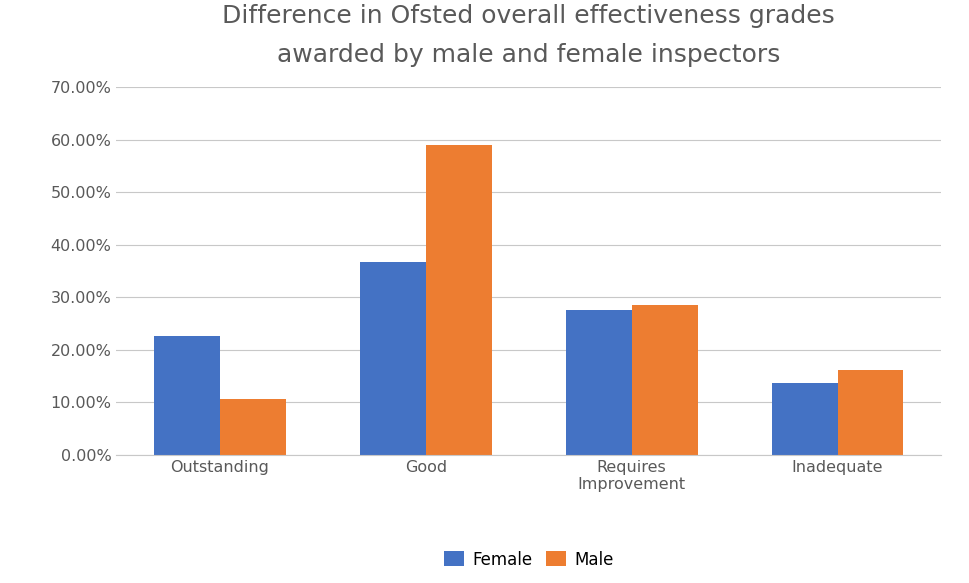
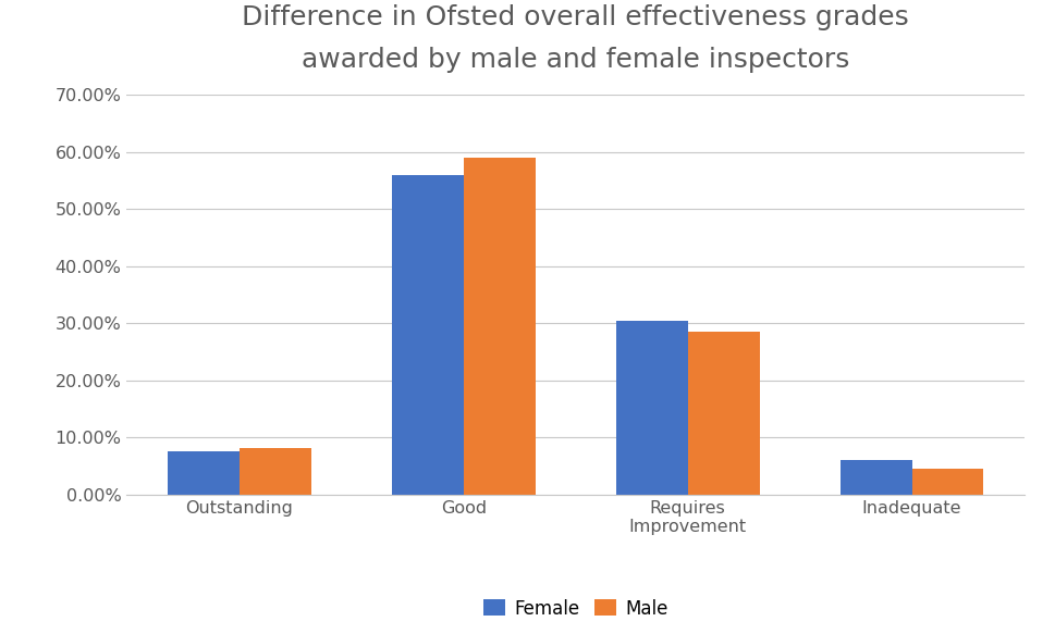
Female/Outstanding: 22.6% -> 7.5%
Male/Outstanding: 10.6% -> 8.2%
Female/Good: 36.8% -> 56.0%
Female/Requires Improvement: 27.6% -> 30.5%
Female/Inadequate: 13.6% -> 6.0%
Male/Inadequate: 16.2% -> 4.5%
